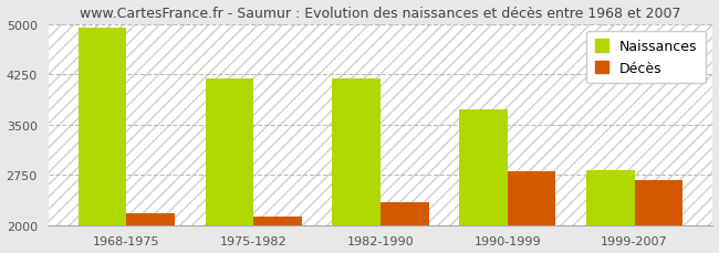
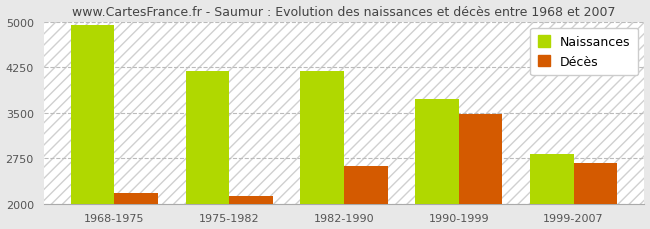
Décès/1982-1990: 2340 -> 2620
Décès/1990-1999: 2810 -> 3480
